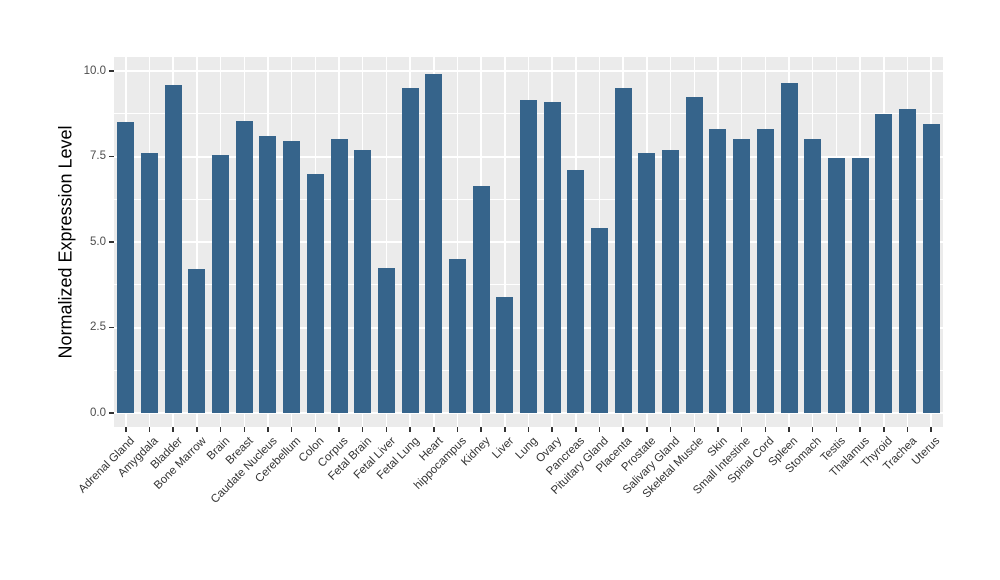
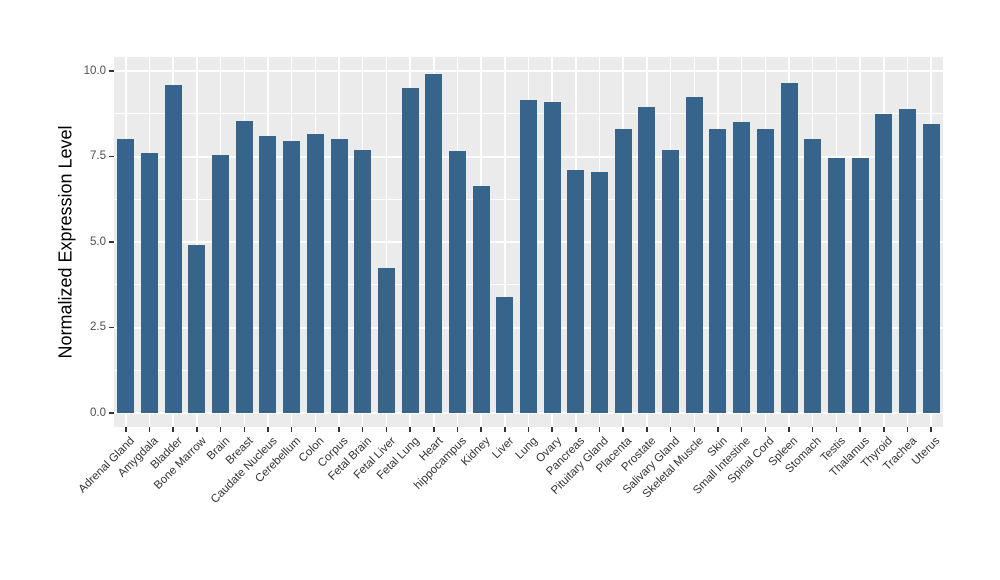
Adrenal Gland: 8.5 -> 8.0
Bone Marrow: 4.2 -> 4.9
Colon: 7.0 -> 8.2
hippocampus: 4.5 -> 7.7
Pituitary Gland: 5.4 -> 7.0
Placenta: 9.5 -> 8.3
Prostate: 7.6 -> 8.9
Small Intestine: 8.0 -> 8.5
